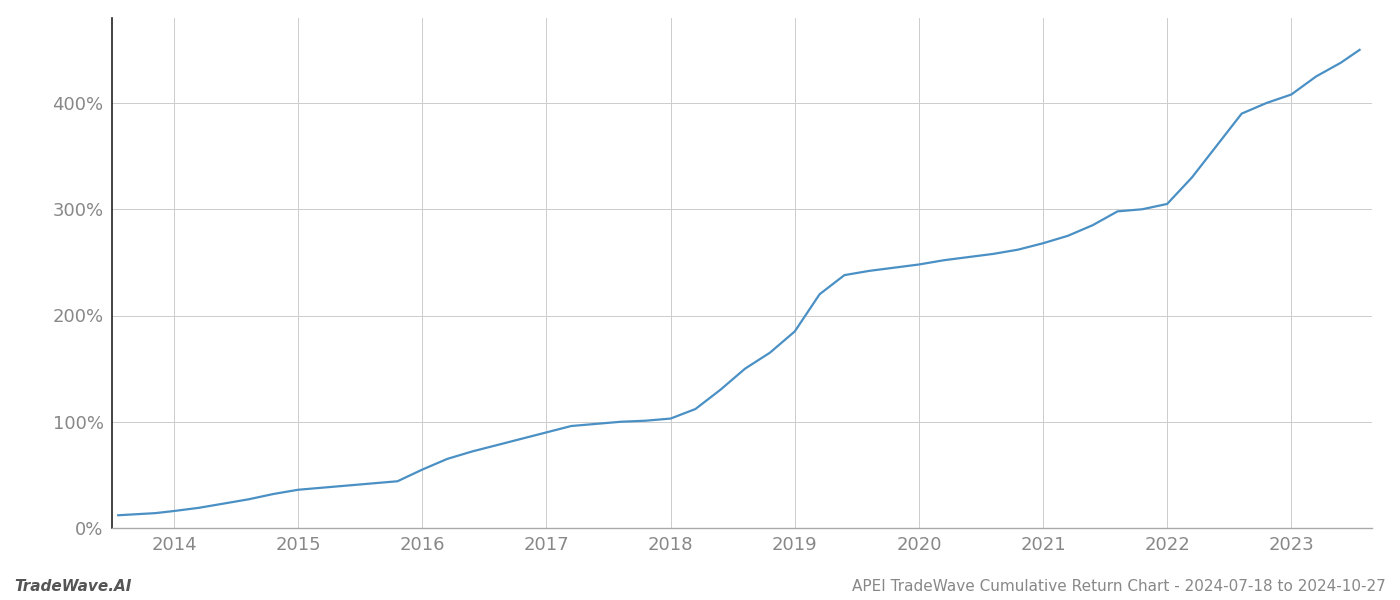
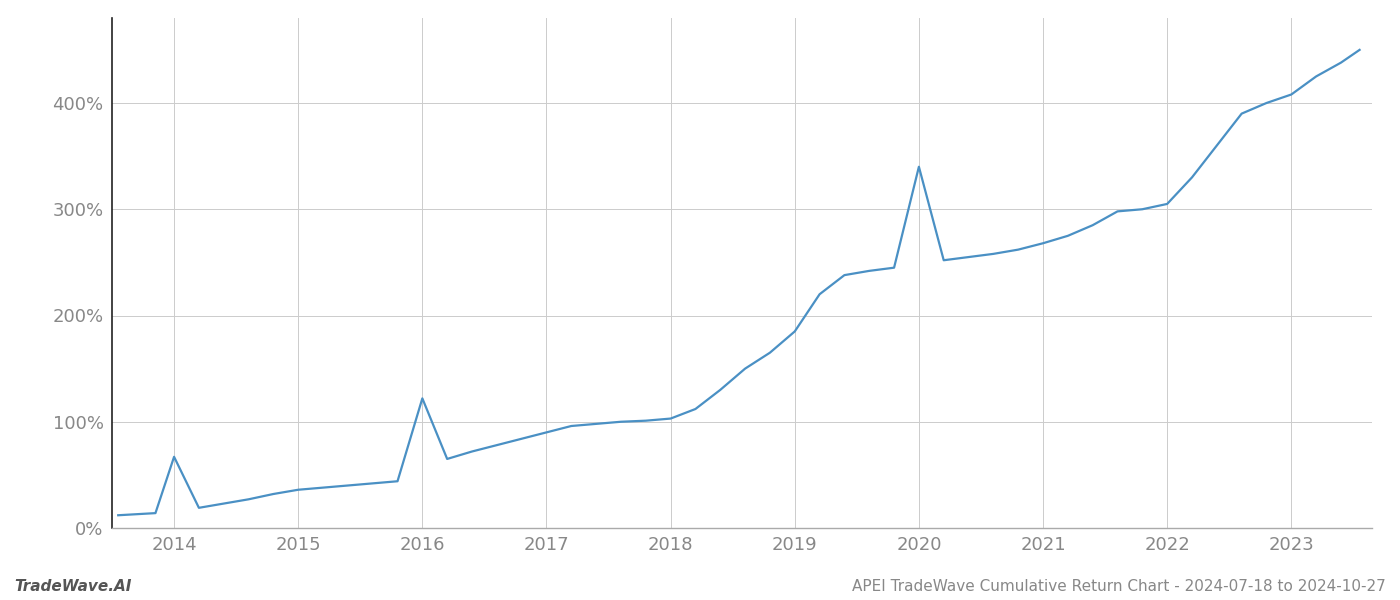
2014: 16% -> 67%
2016: 55% -> 122%
2020: 248% -> 340%
